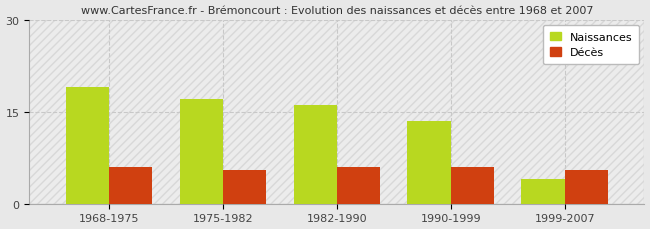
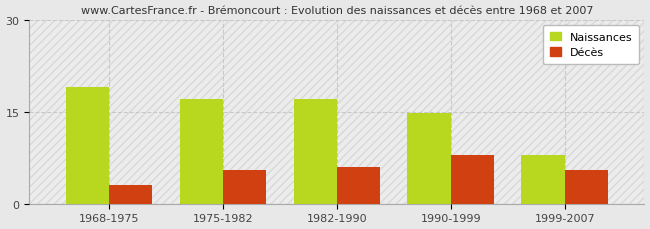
Décès/1968-1975: 6.0 -> 3.0
Naissances/1982-1990: 16.0 -> 17.0
Naissances/1990-1999: 13.5 -> 14.8
Décès/1990-1999: 6.0 -> 8.0
Naissances/1999-2007: 4.0 -> 8.0
